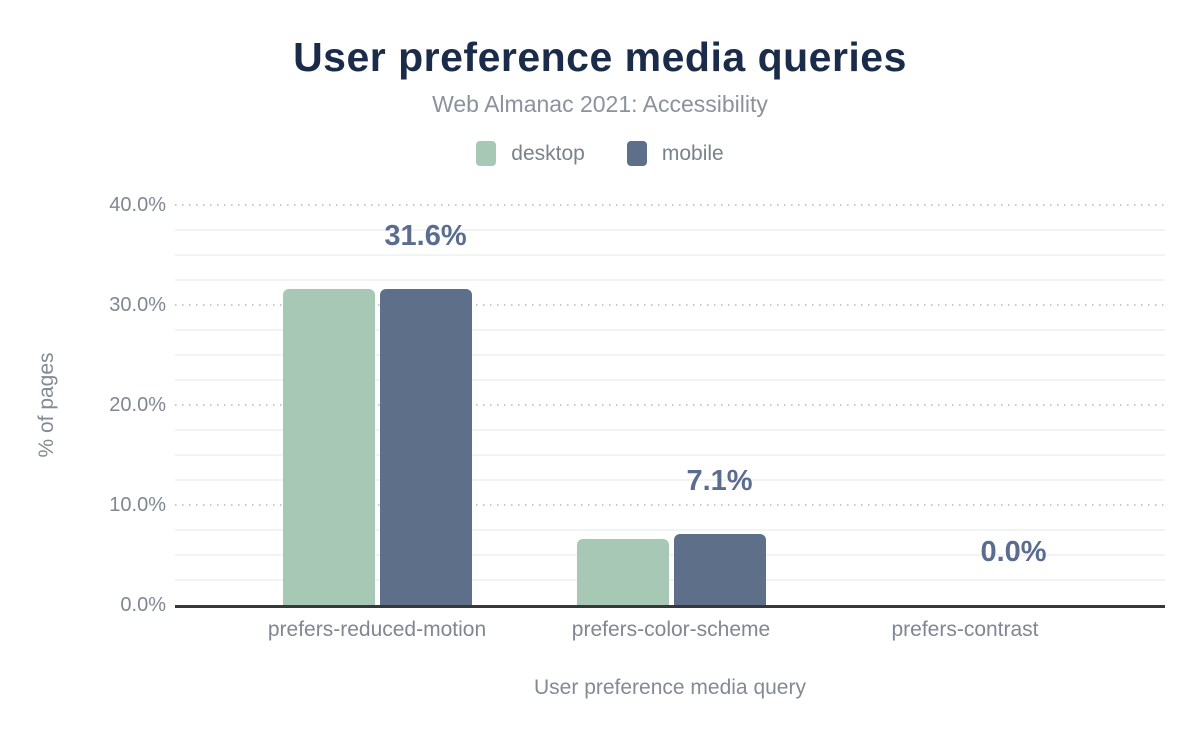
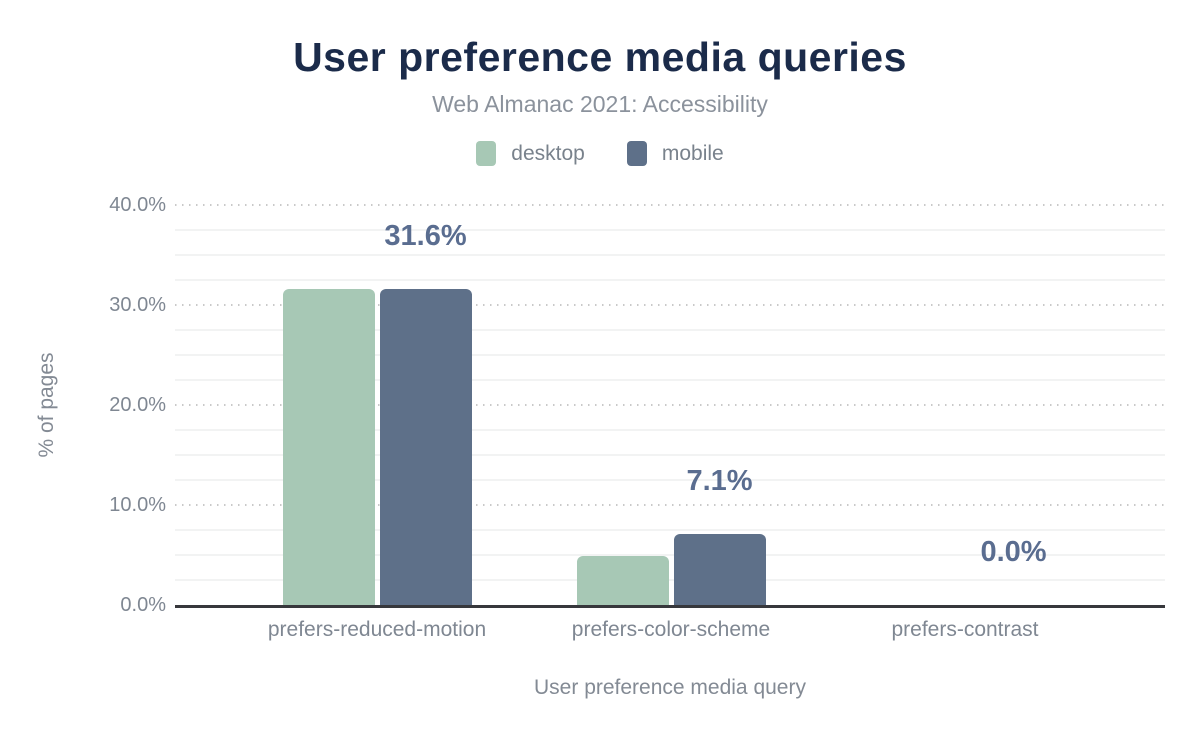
desktop/prefers-color-scheme: 6.6% -> 4.9%
